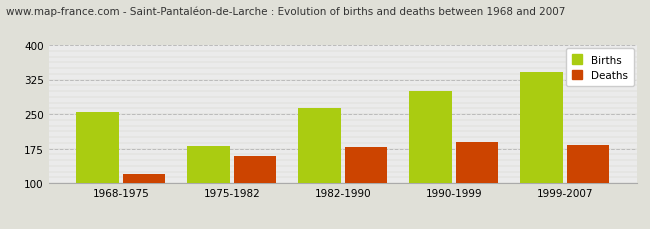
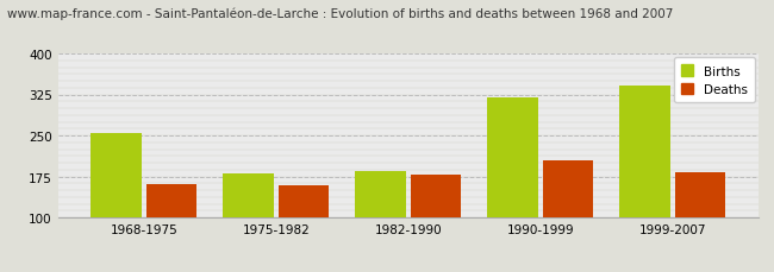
Deaths/1968-1975: 120 -> 160
Births/1982-1990: 263 -> 185
Births/1990-1999: 300 -> 320
Deaths/1990-1999: 190 -> 205
